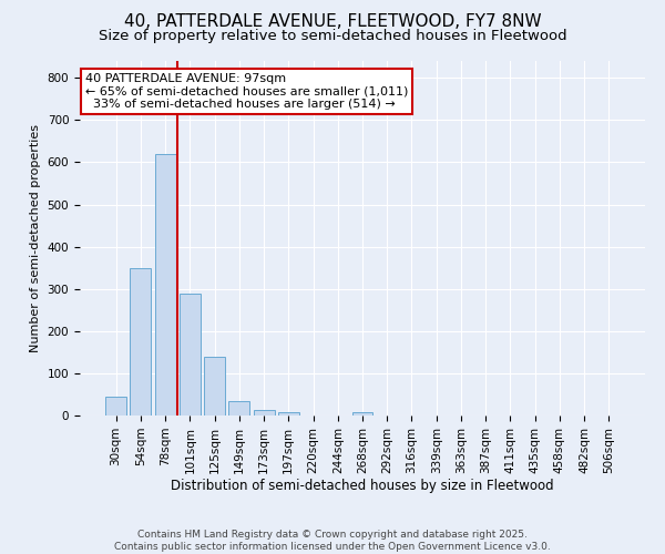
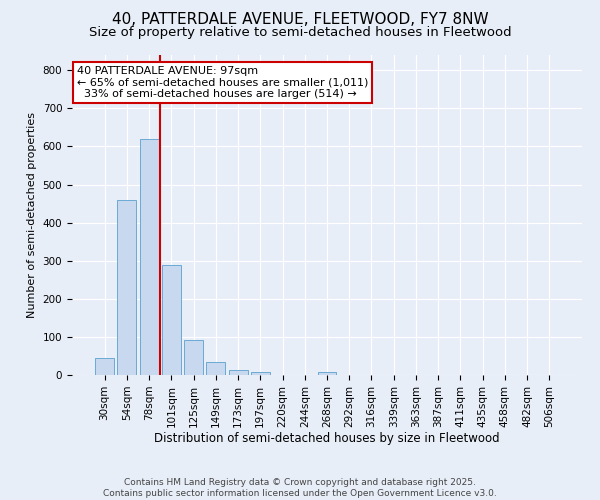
54sqm: 350 -> 460
125sqm: 140 -> 93
